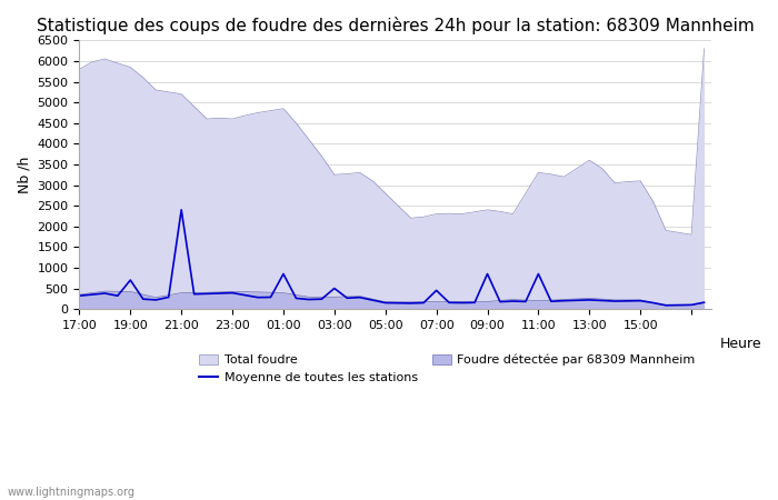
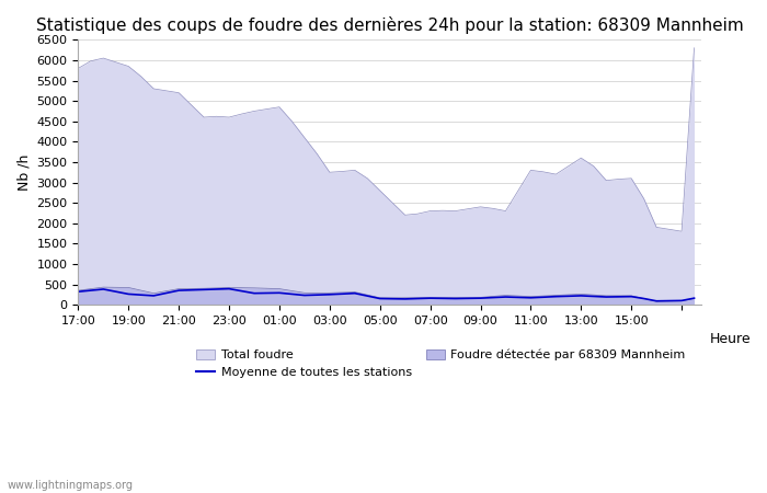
Moyenne de toutes les stations/19:00: 700 -> 260
Moyenne de toutes les stations/21:00: 2400 -> 350
Moyenne de toutes les stations/01:00: 850 -> 290
Moyenne de toutes les stations/03:00: 500 -> 250
Moyenne de toutes les stations/07:00: 450 -> 160
Moyenne de toutes les stations/09:00: 850 -> 160
Moyenne de toutes les stations/11:00: 850 -> 170
